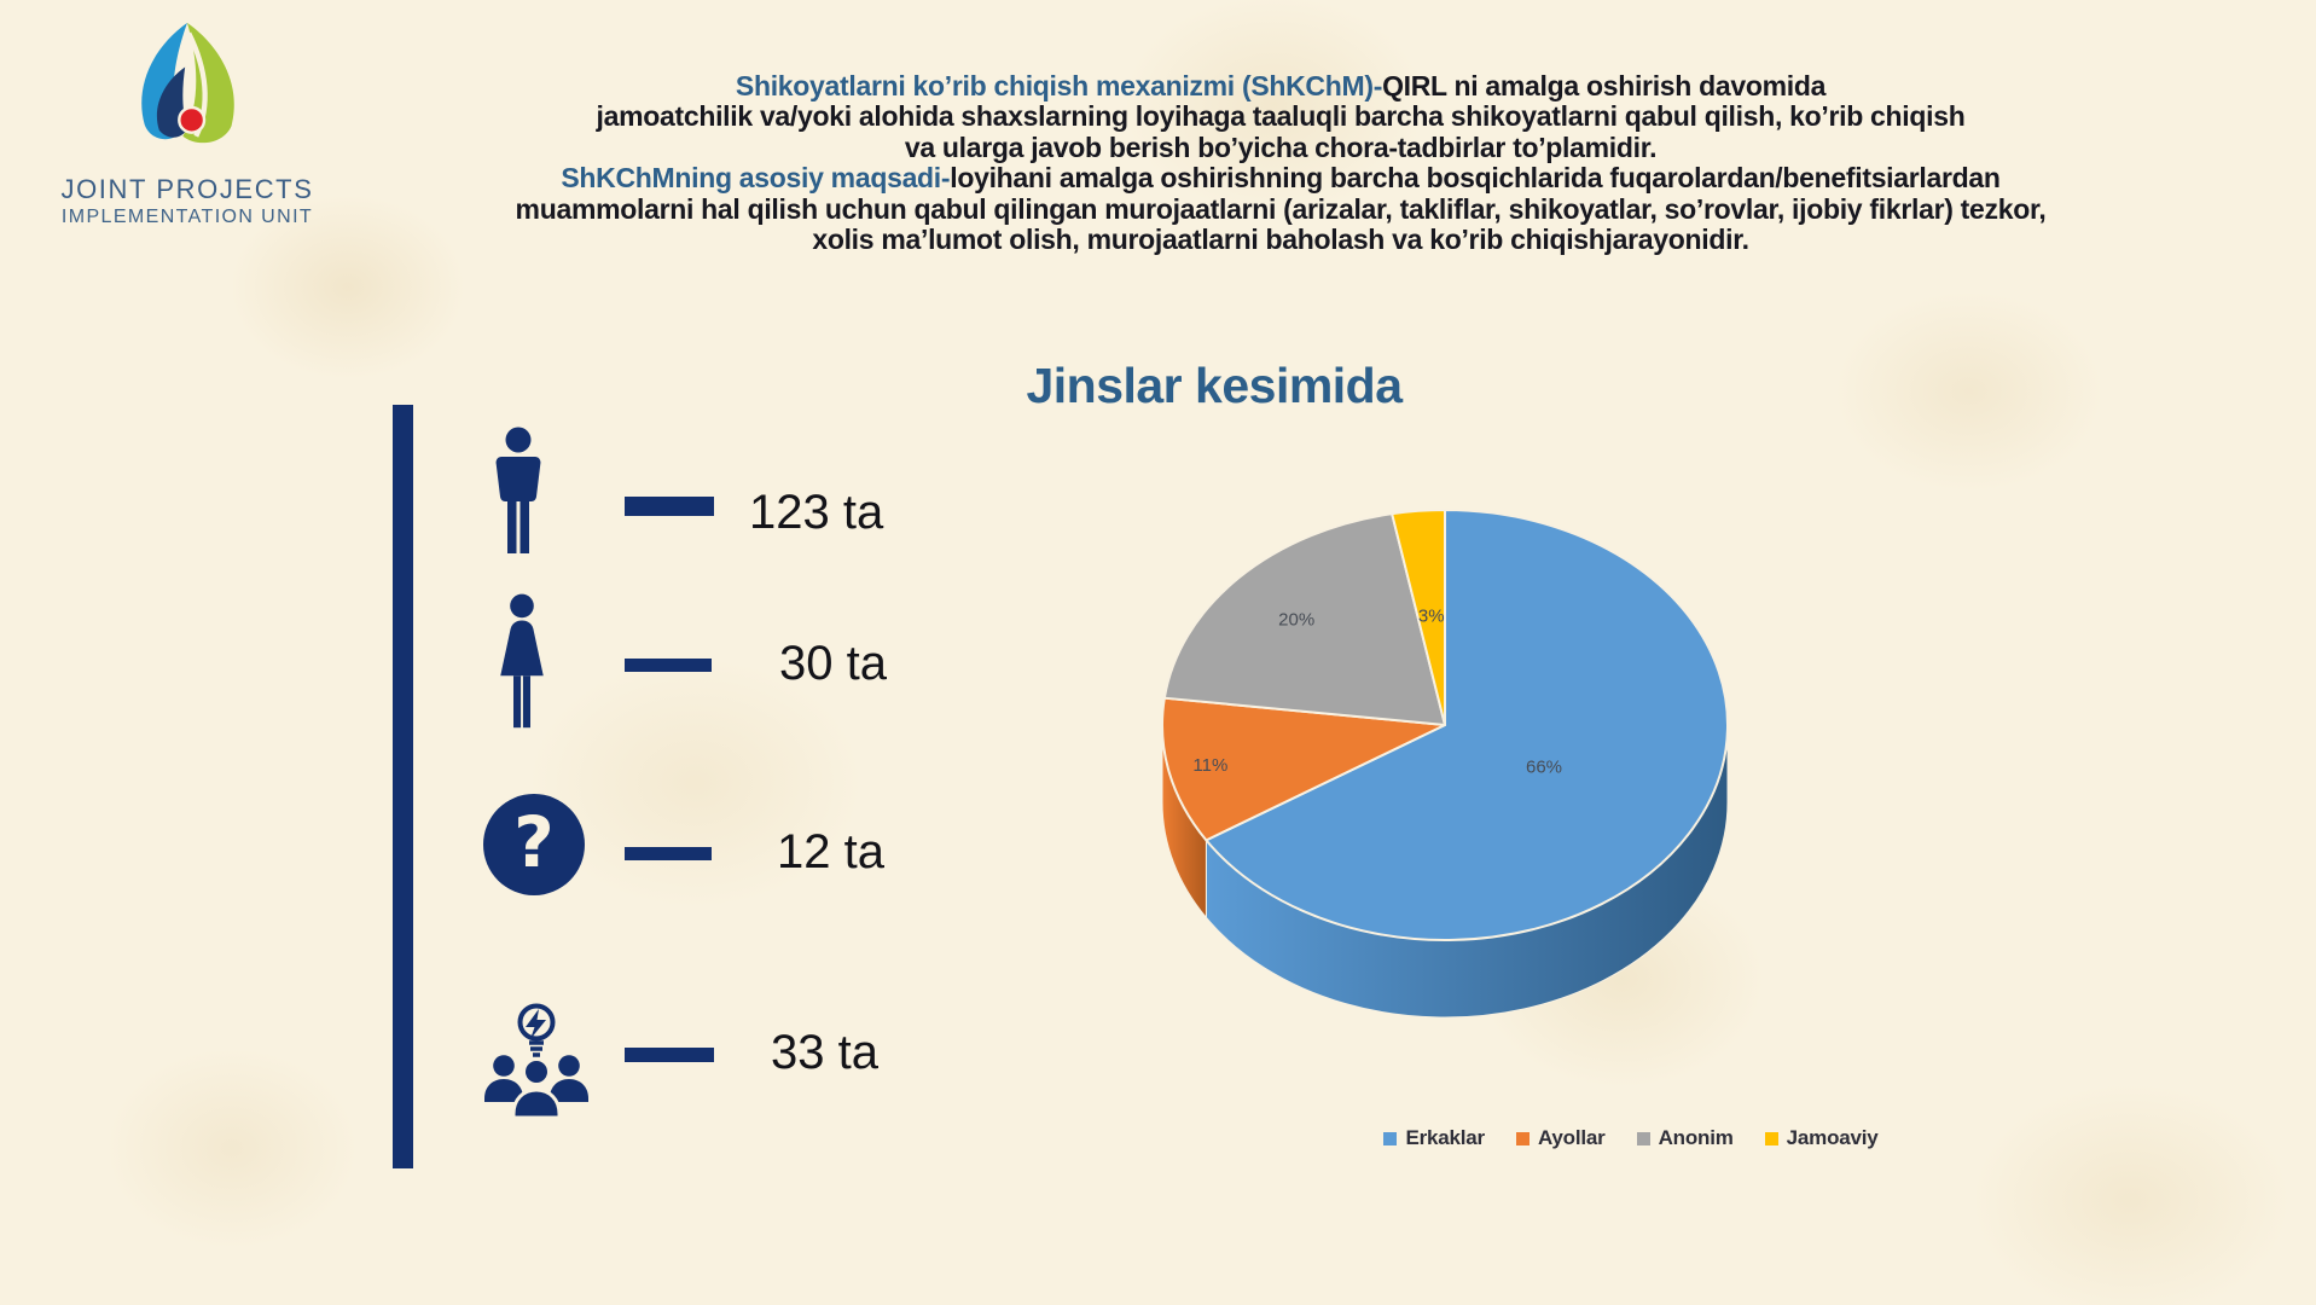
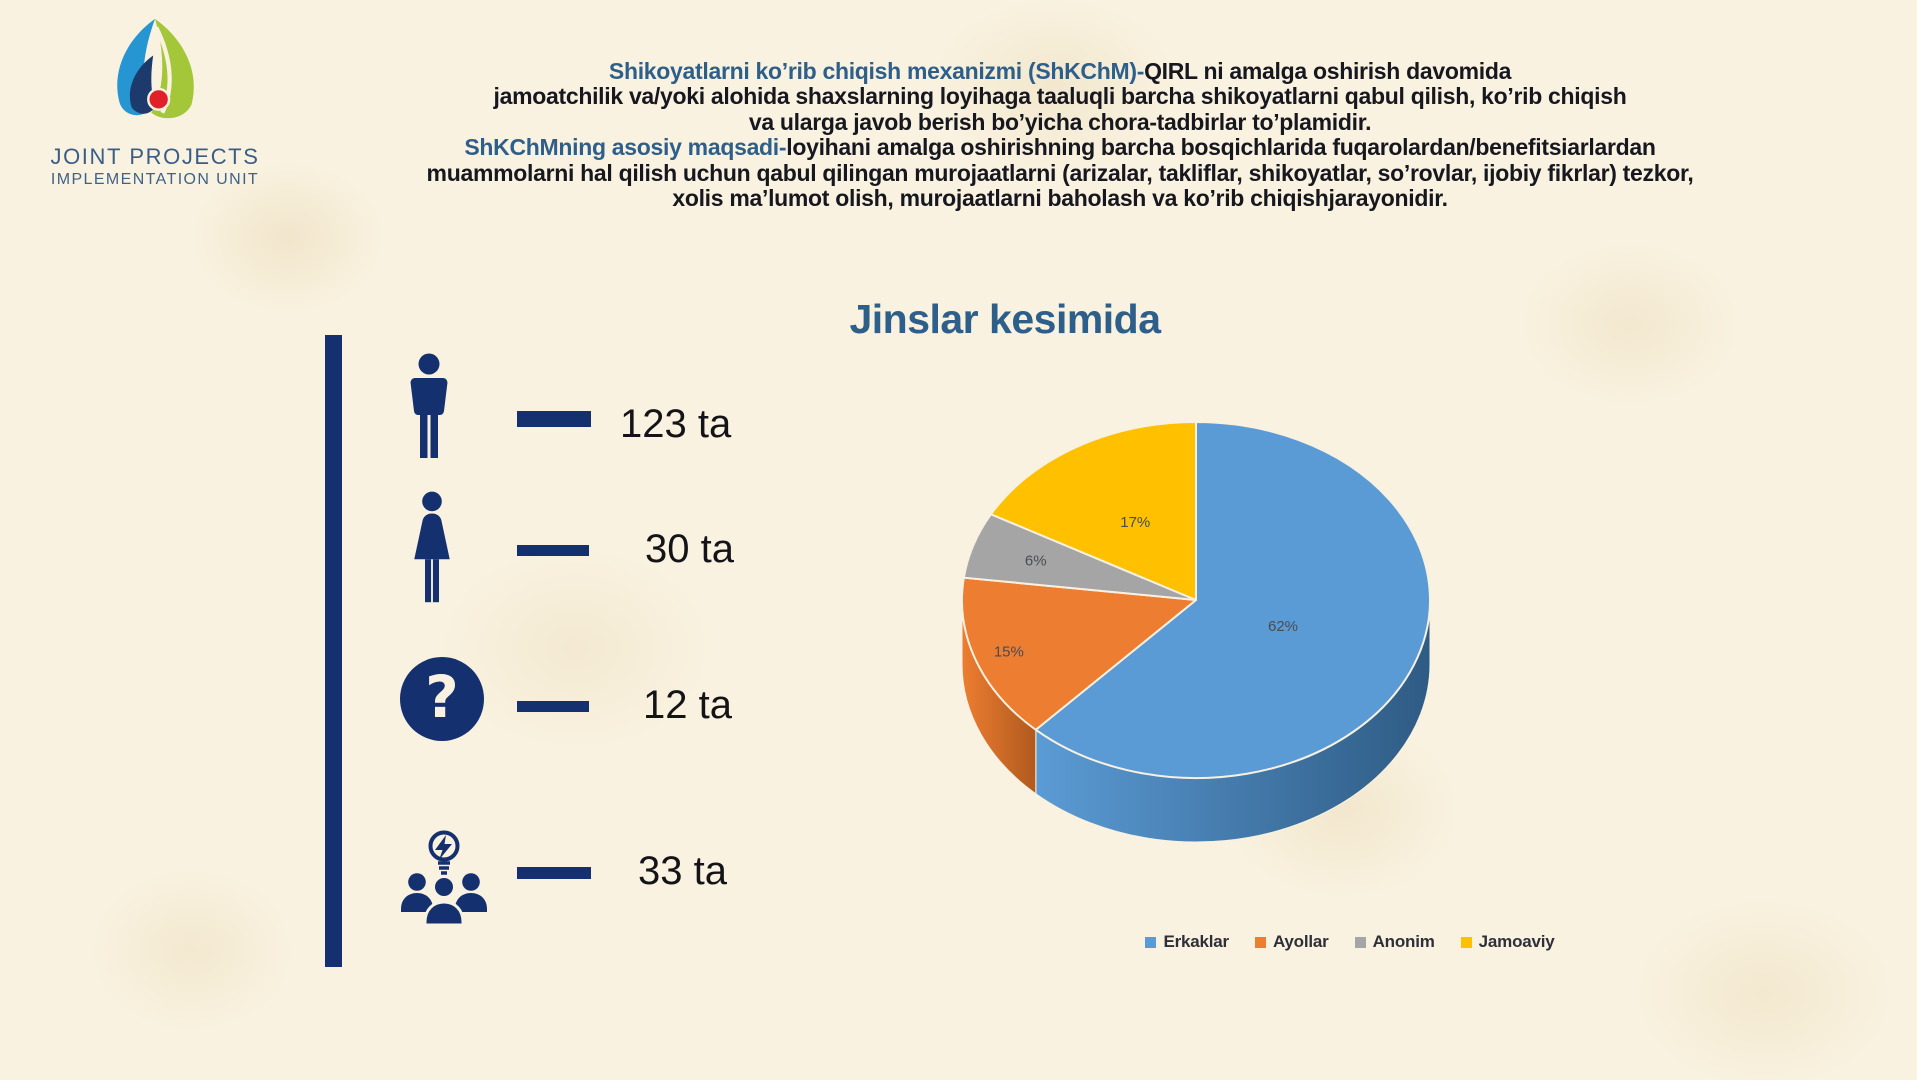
Erkaklar: 66% -> 62%
Ayollar: 11% -> 15%
Anonim: 20% -> 6%
Jamoaviy: 3% -> 17%
